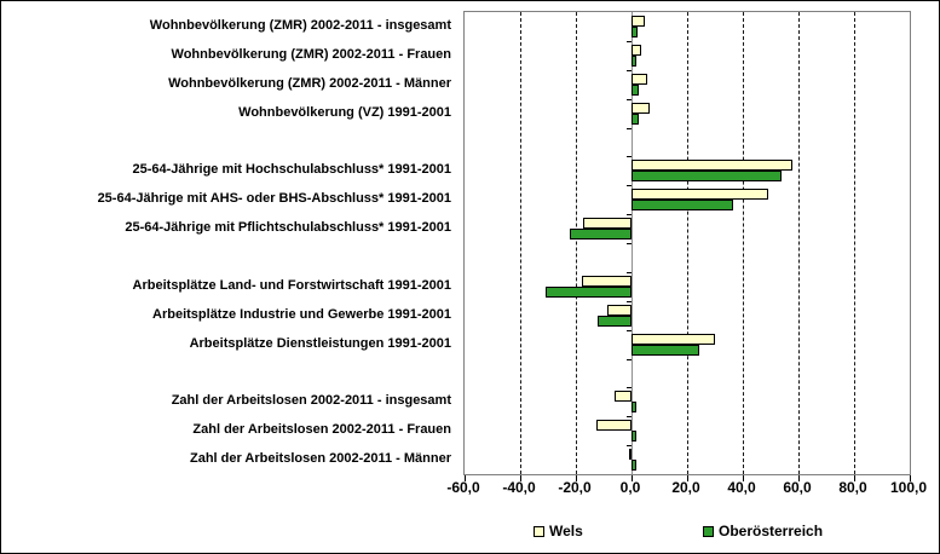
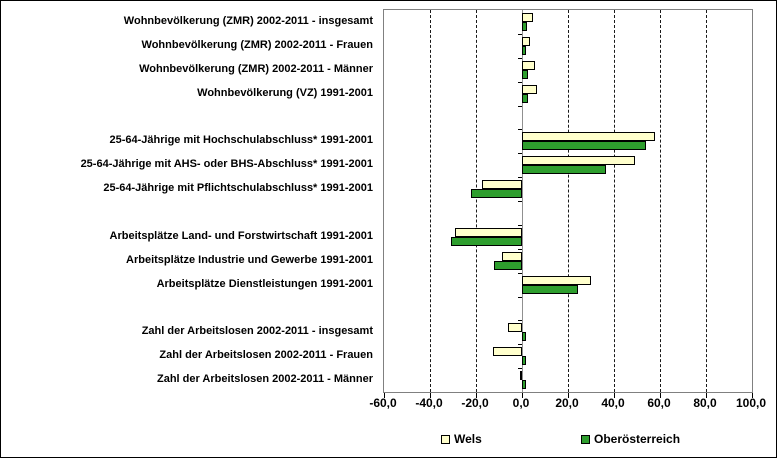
Wels/Arbeitsplätze Land- und Forstwirtschaft 1991-2001: -18 -> -29
